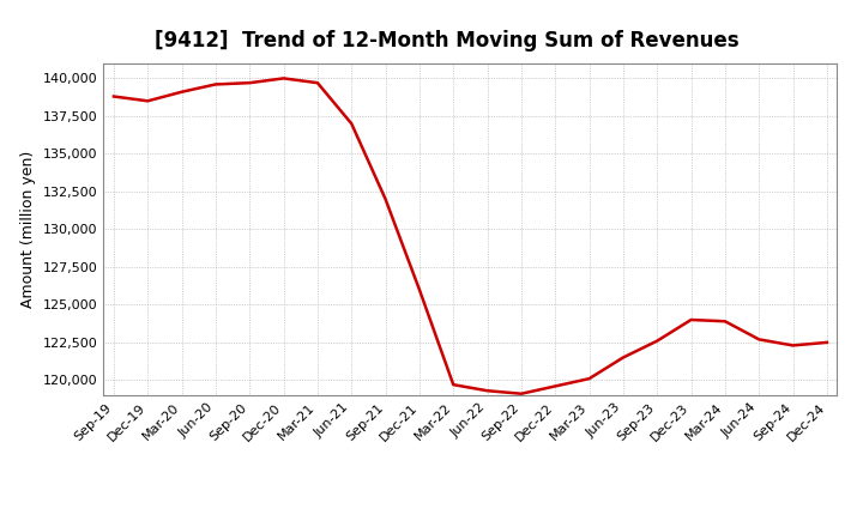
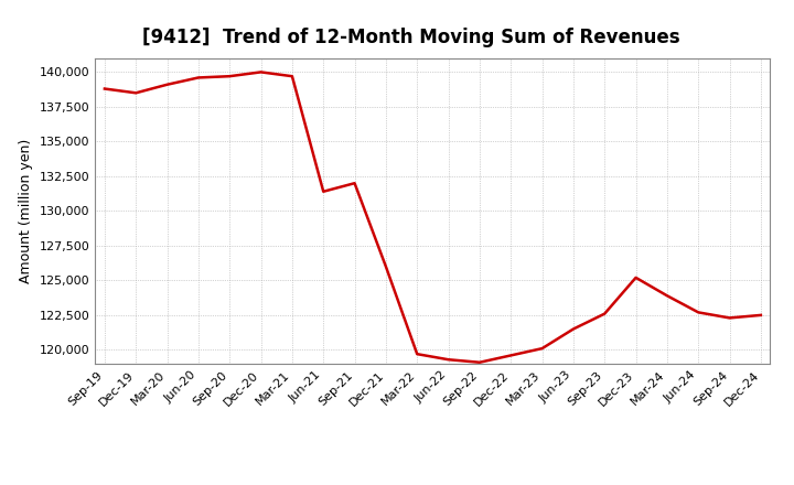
Jun-21: 137,000 -> 131,400
Dec-23: 124,000 -> 125,200
